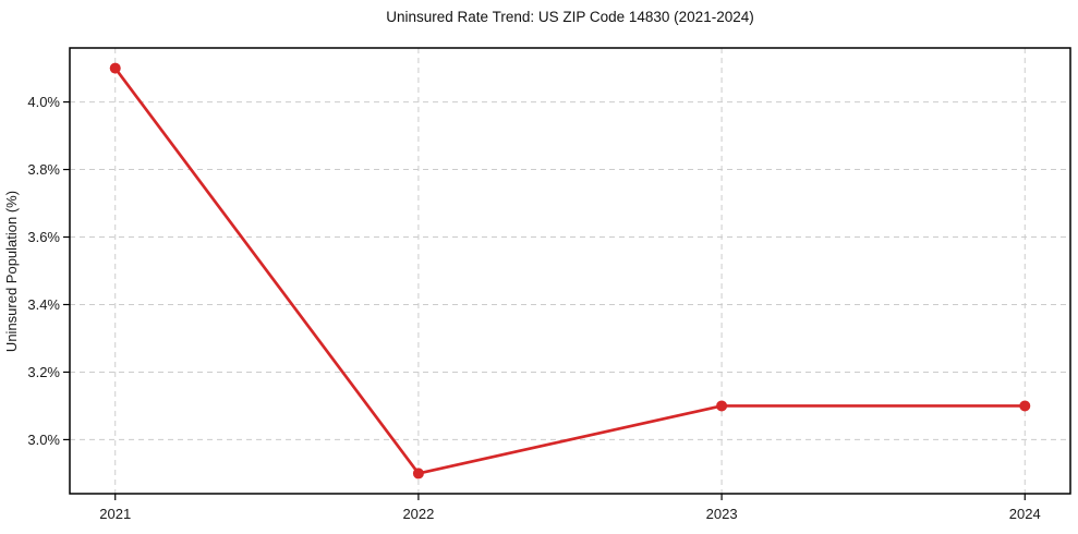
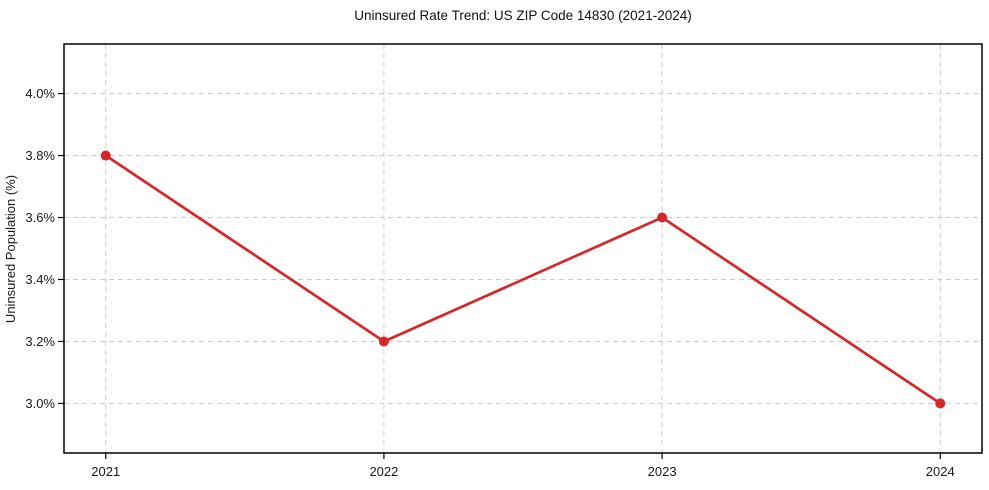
2021: 4.1% -> 3.8%
2022: 2.9% -> 3.2%
2023: 3.1% -> 3.6%
2024: 3.1% -> 3.0%
